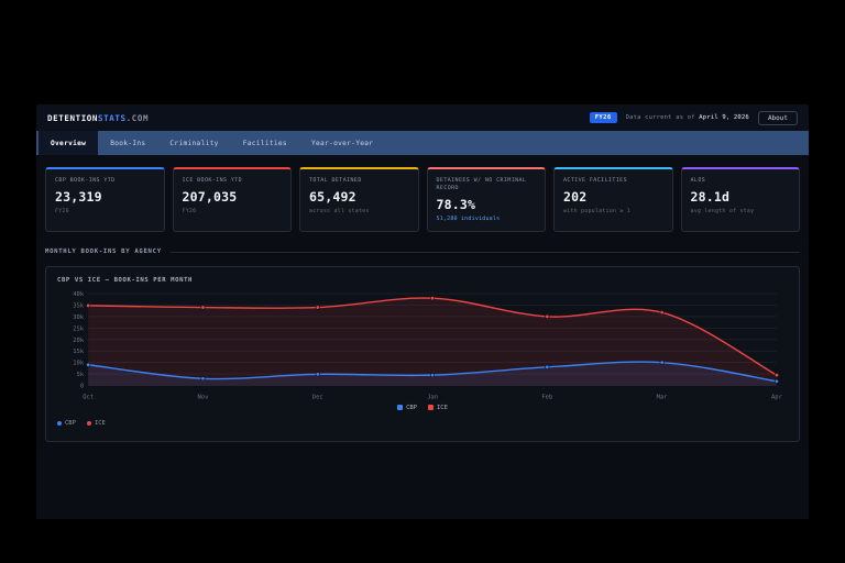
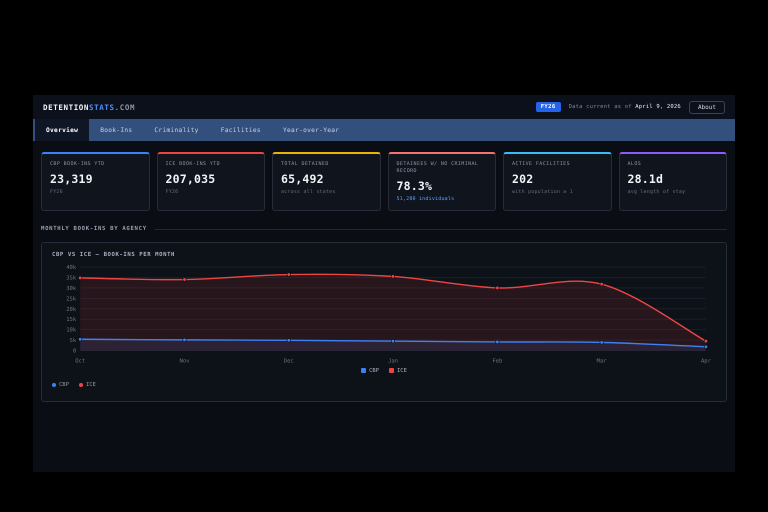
CBP/Oct: 9k -> 5k
CBP/Nov: 3k -> 5k
ICE/Dec: 34k -> 36k
ICE/Jan: 38k -> 36k
CBP/Feb: 8k -> 4k
CBP/Mar: 10k -> 4k
